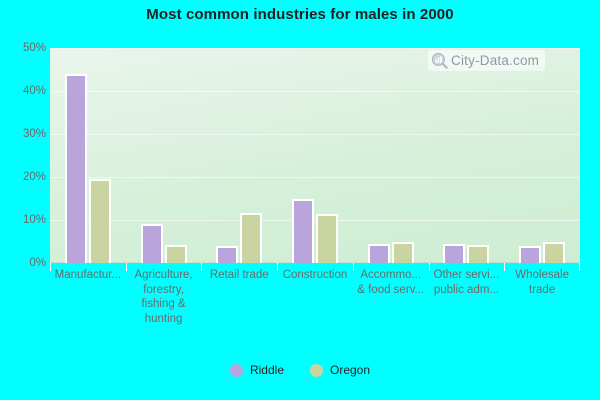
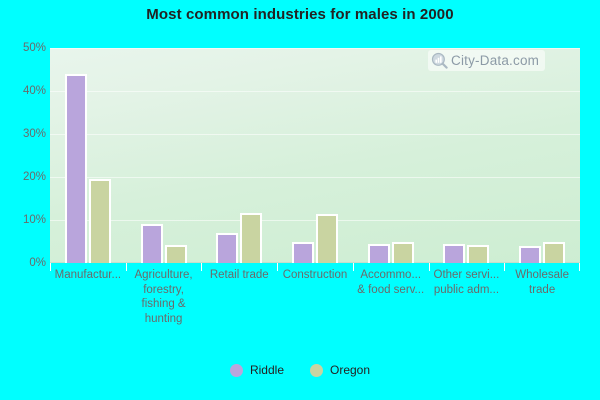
Riddle/Retail trade: 4% -> 7%
Riddle/Construction: 15% -> 5%
